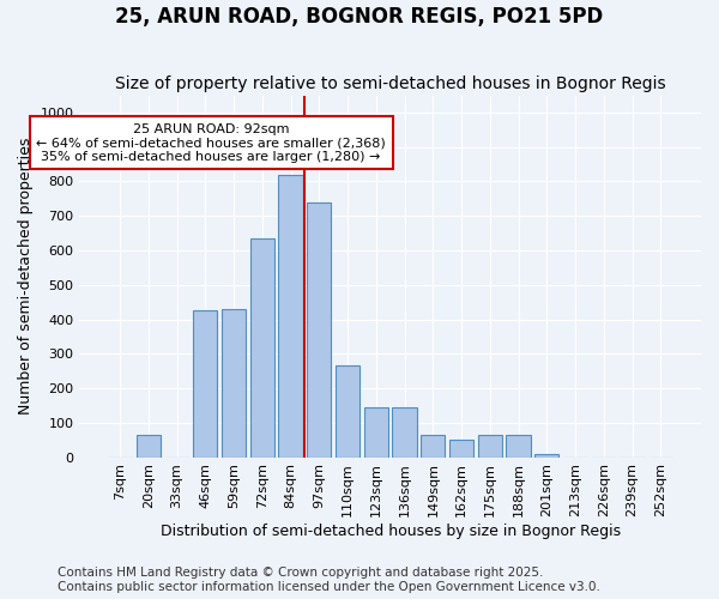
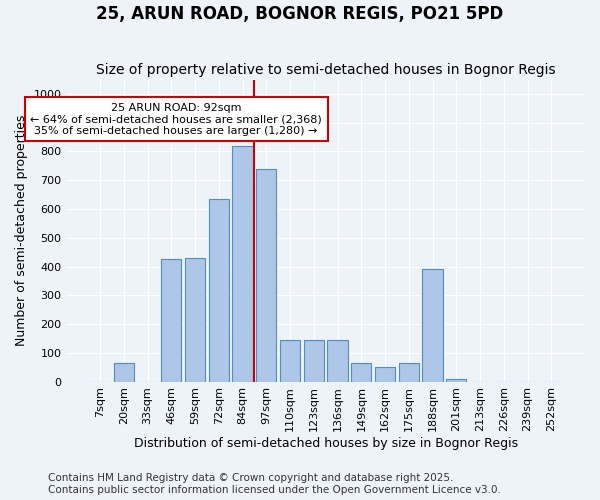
110sqm: 265 -> 145
188sqm: 65 -> 390
